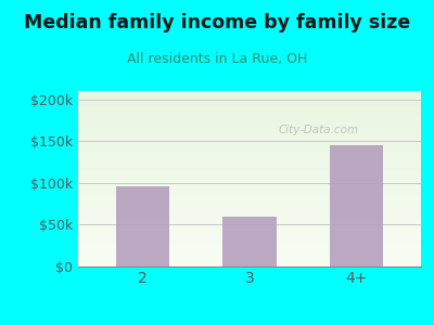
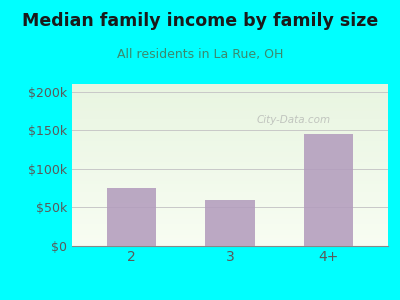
2: $96k -> $75k
